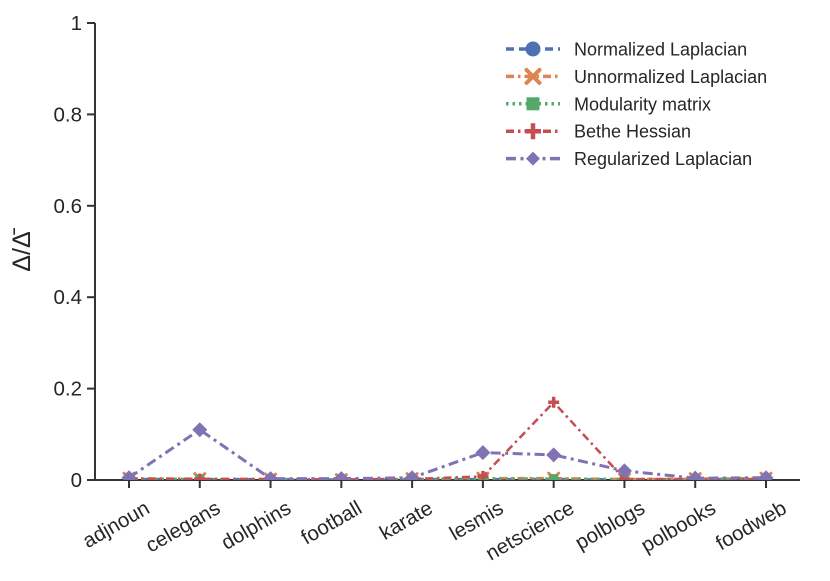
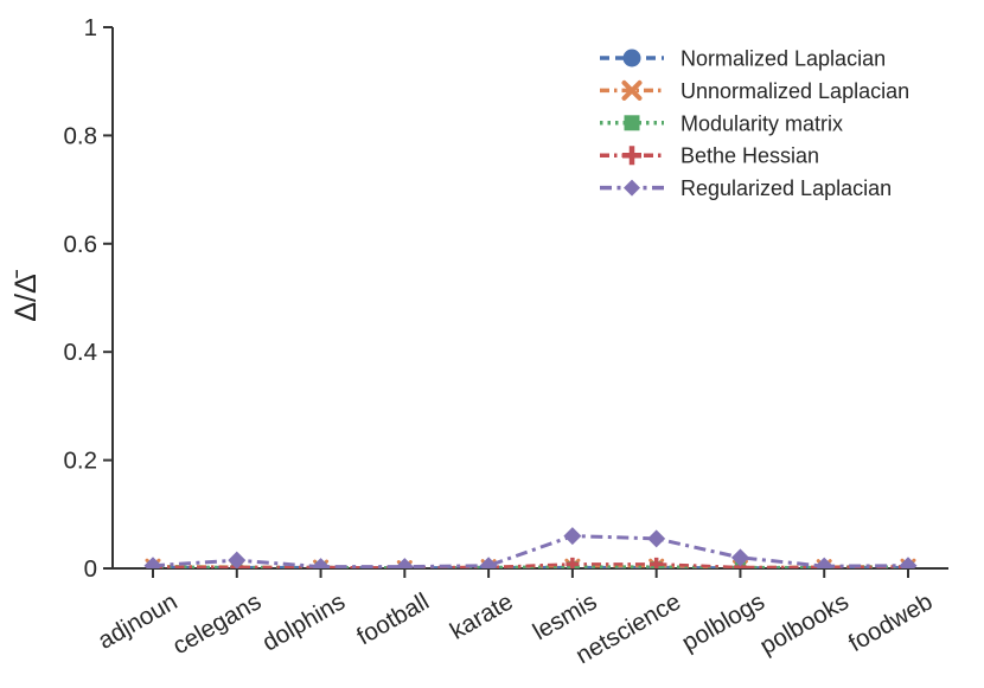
Regularized Laplacian/celegans: 0.11 -> 0.01
Bethe Hessian/netscience: 0.17 -> 0.01
